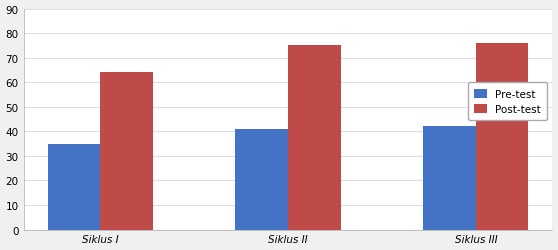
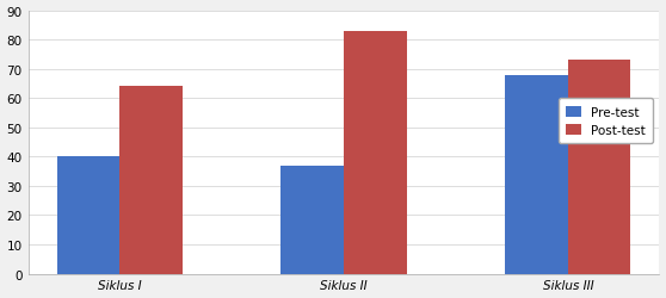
Pre-test/Siklus I: 35 -> 40
Pre-test/Siklus II: 41 -> 37
Post-test/Siklus II: 75 -> 83
Pre-test/Siklus III: 42 -> 68
Post-test/Siklus III: 76 -> 73
